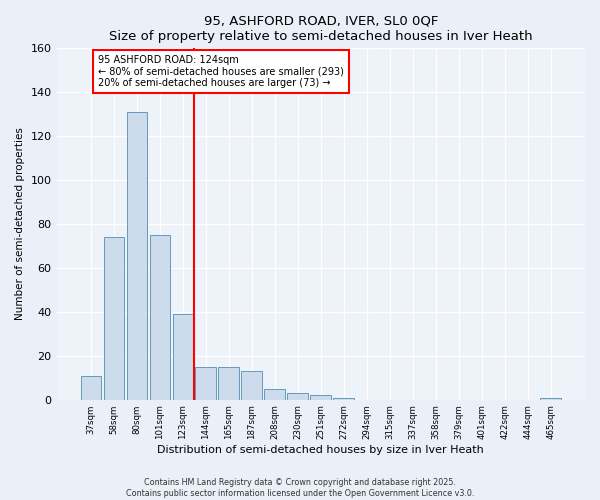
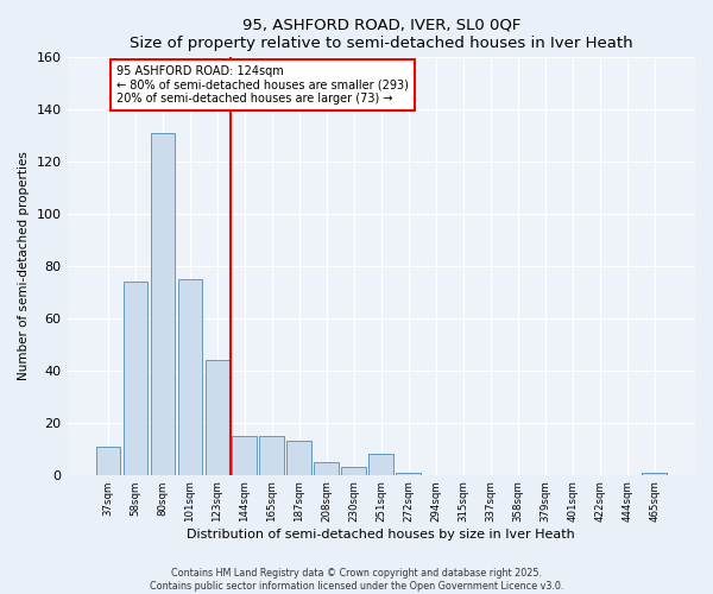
123sqm: 39 -> 44
251sqm: 2 -> 8
